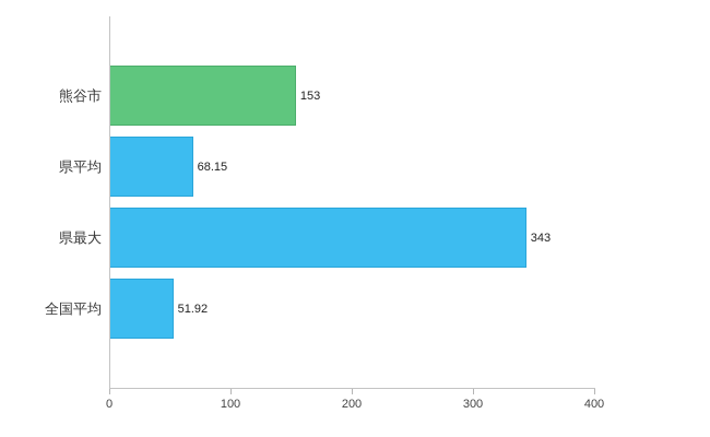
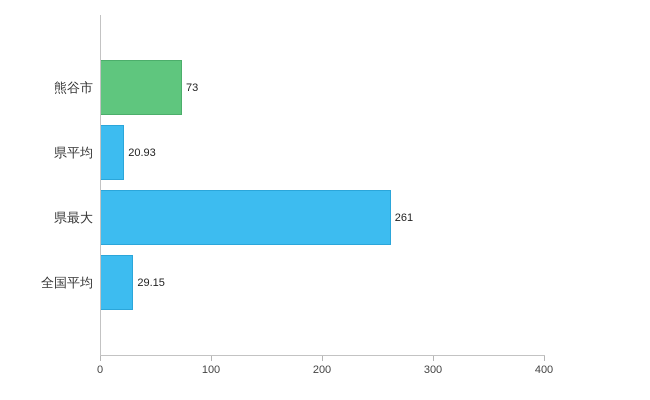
熊谷市: 153 -> 73
県平均: 68.15 -> 20.93
県最大: 343 -> 261
全国平均: 51.92 -> 29.15
